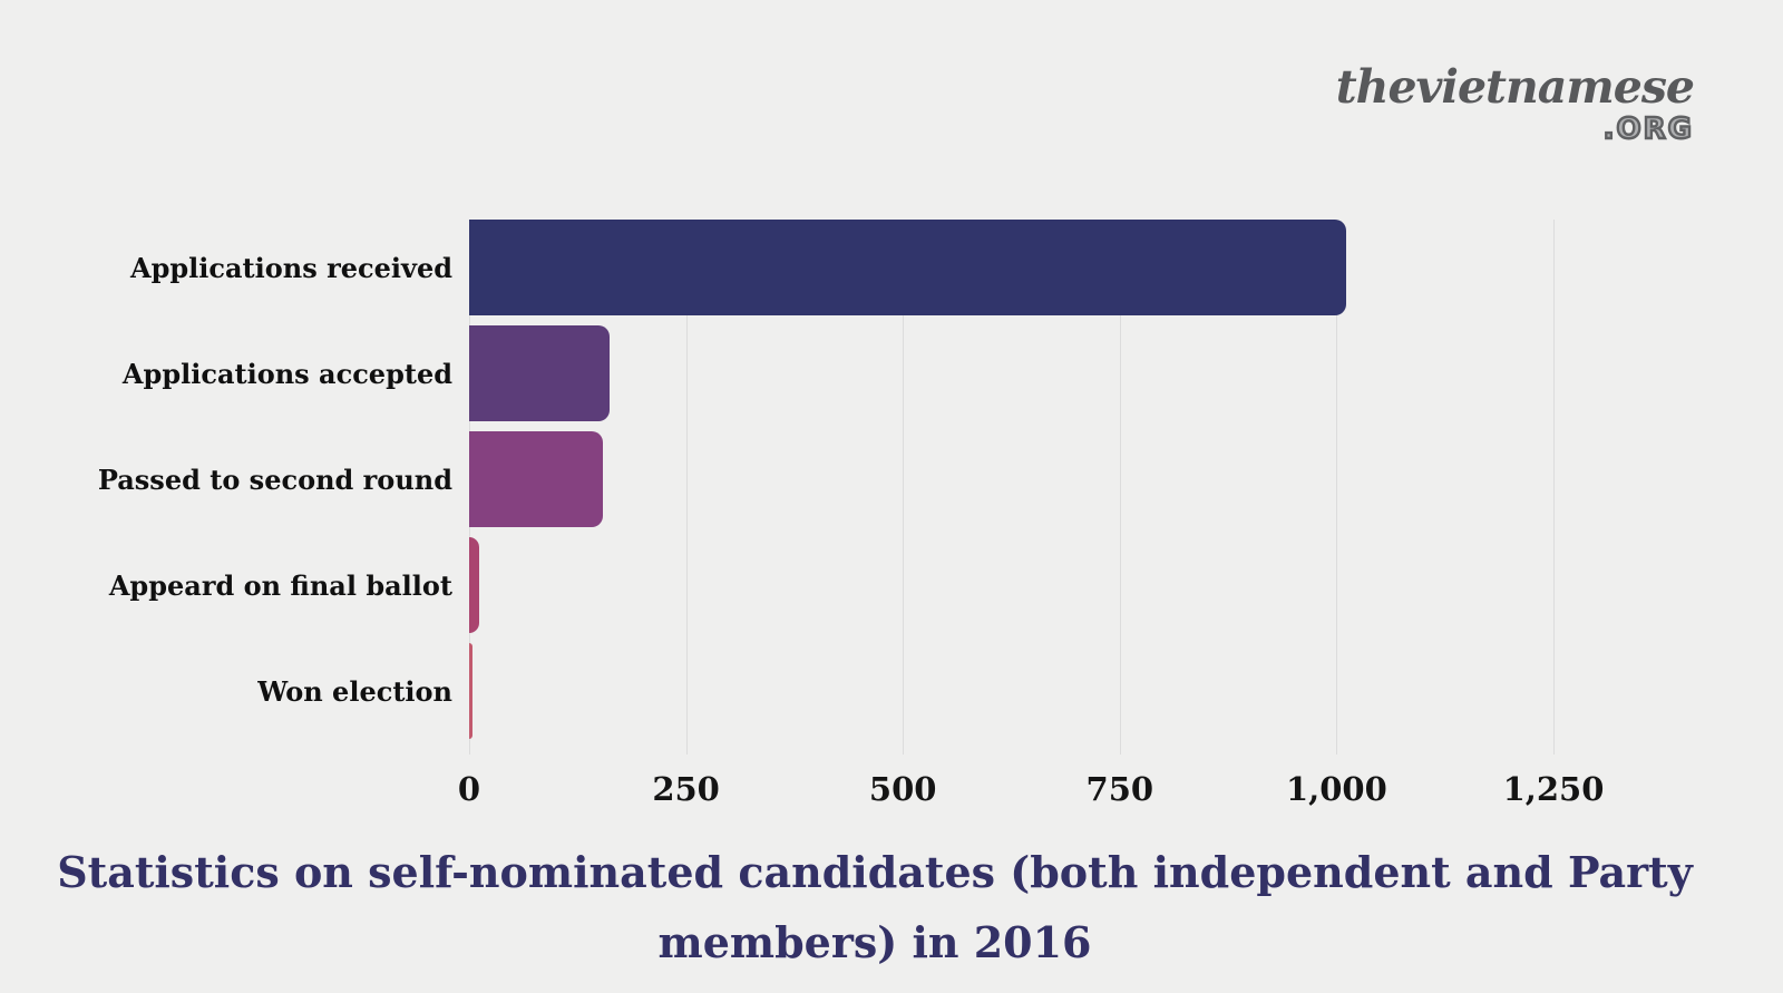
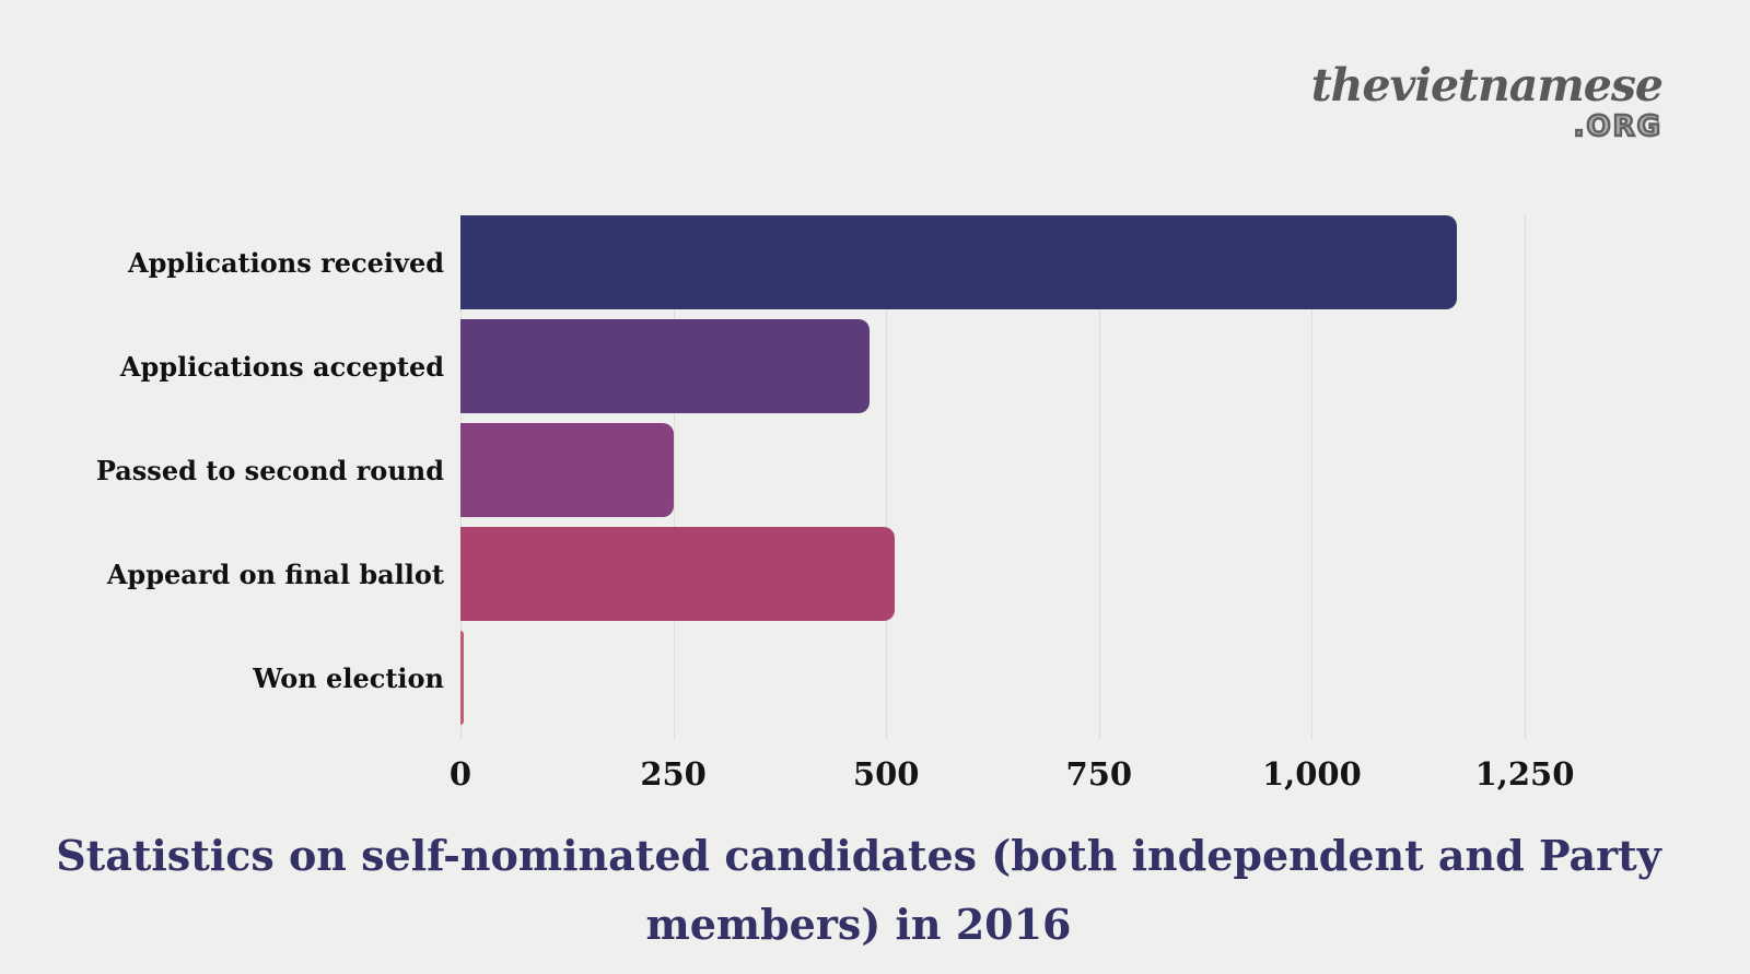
Applications received: 1010 -> 1170
Applications accepted: 160 -> 480
Passed to second round: 150 -> 250
Appeard on final ballot: 10 -> 510
